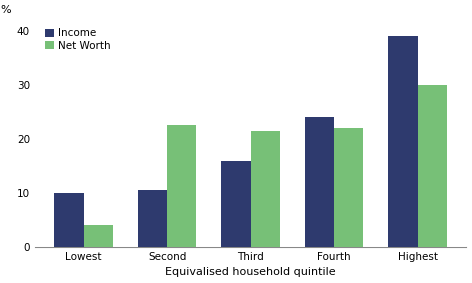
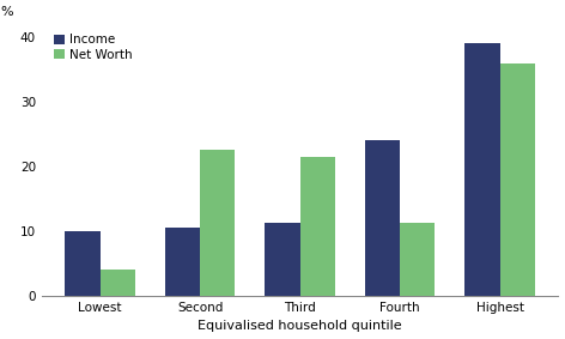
Income/Third: 16.0 -> 11.2
Net Worth/Fourth: 22.0 -> 11.2
Net Worth/Highest: 30.0 -> 35.8
